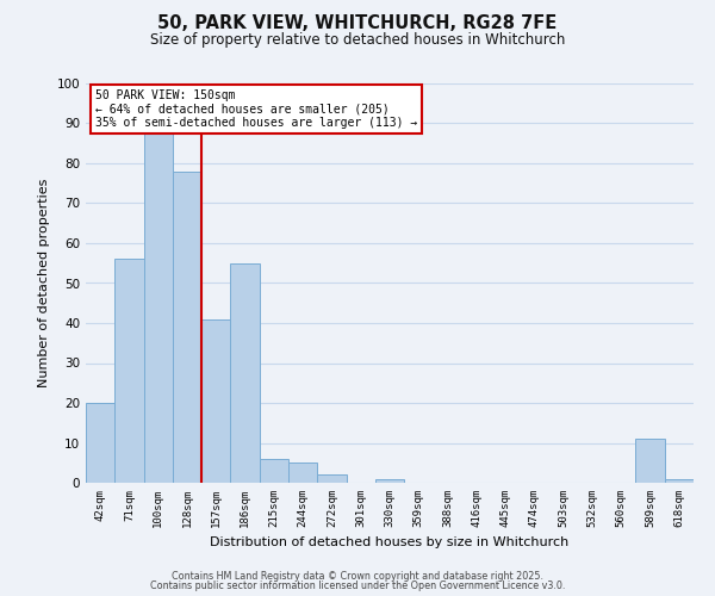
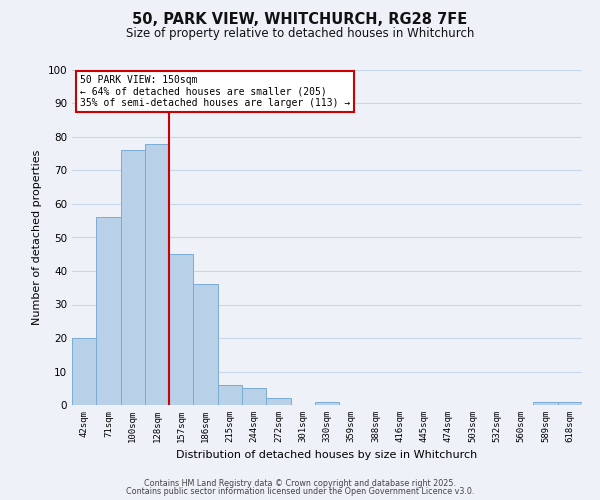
100sqm: 88 -> 76
157sqm: 41 -> 45
186sqm: 55 -> 36
589sqm: 11 -> 1
